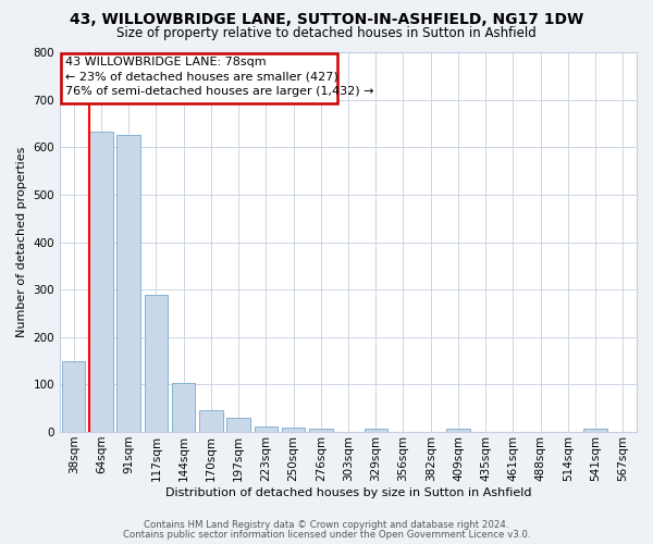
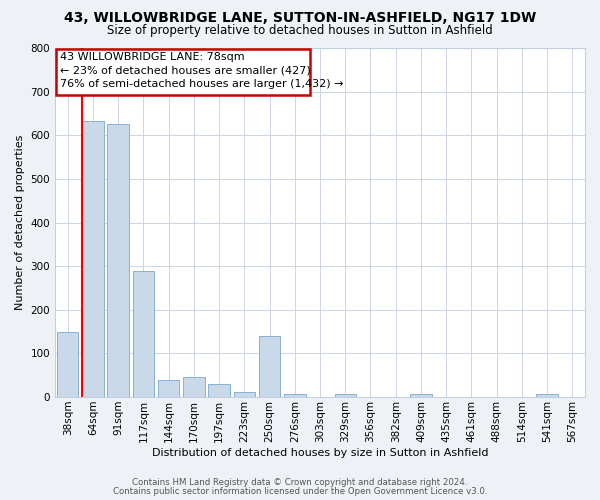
144sqm: 103 -> 40
250sqm: 10 -> 140
